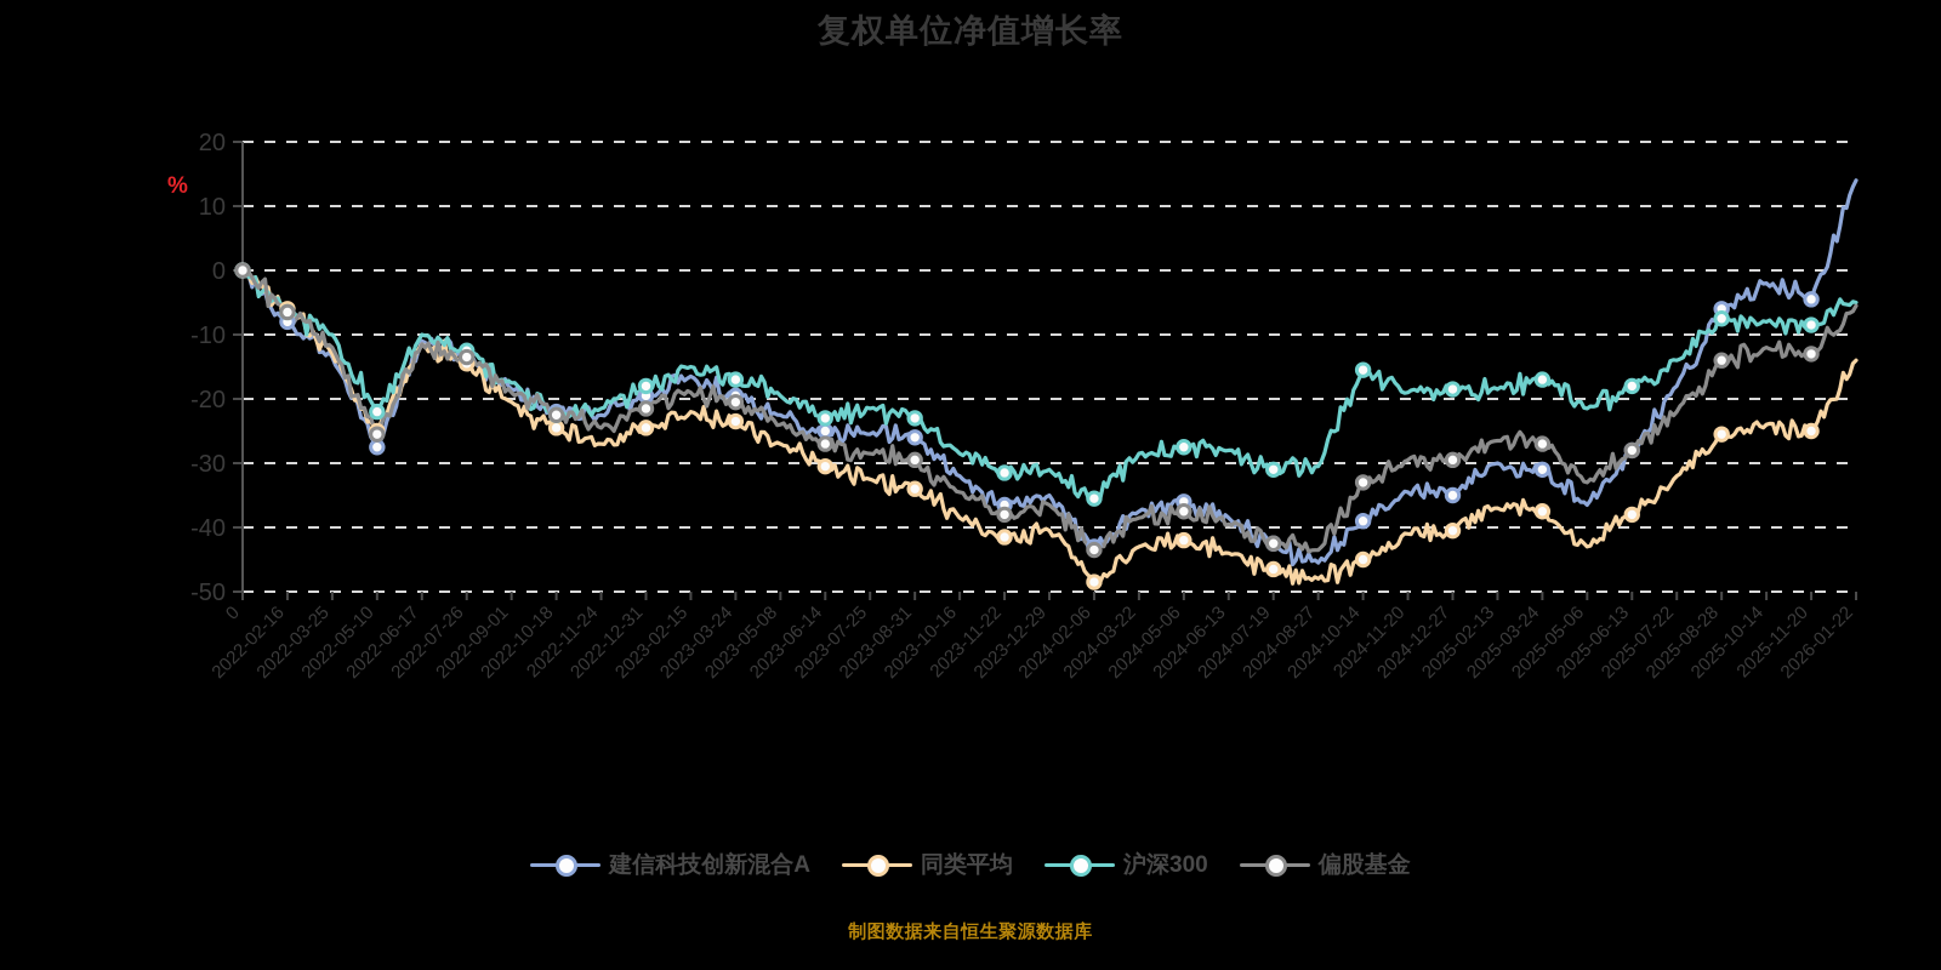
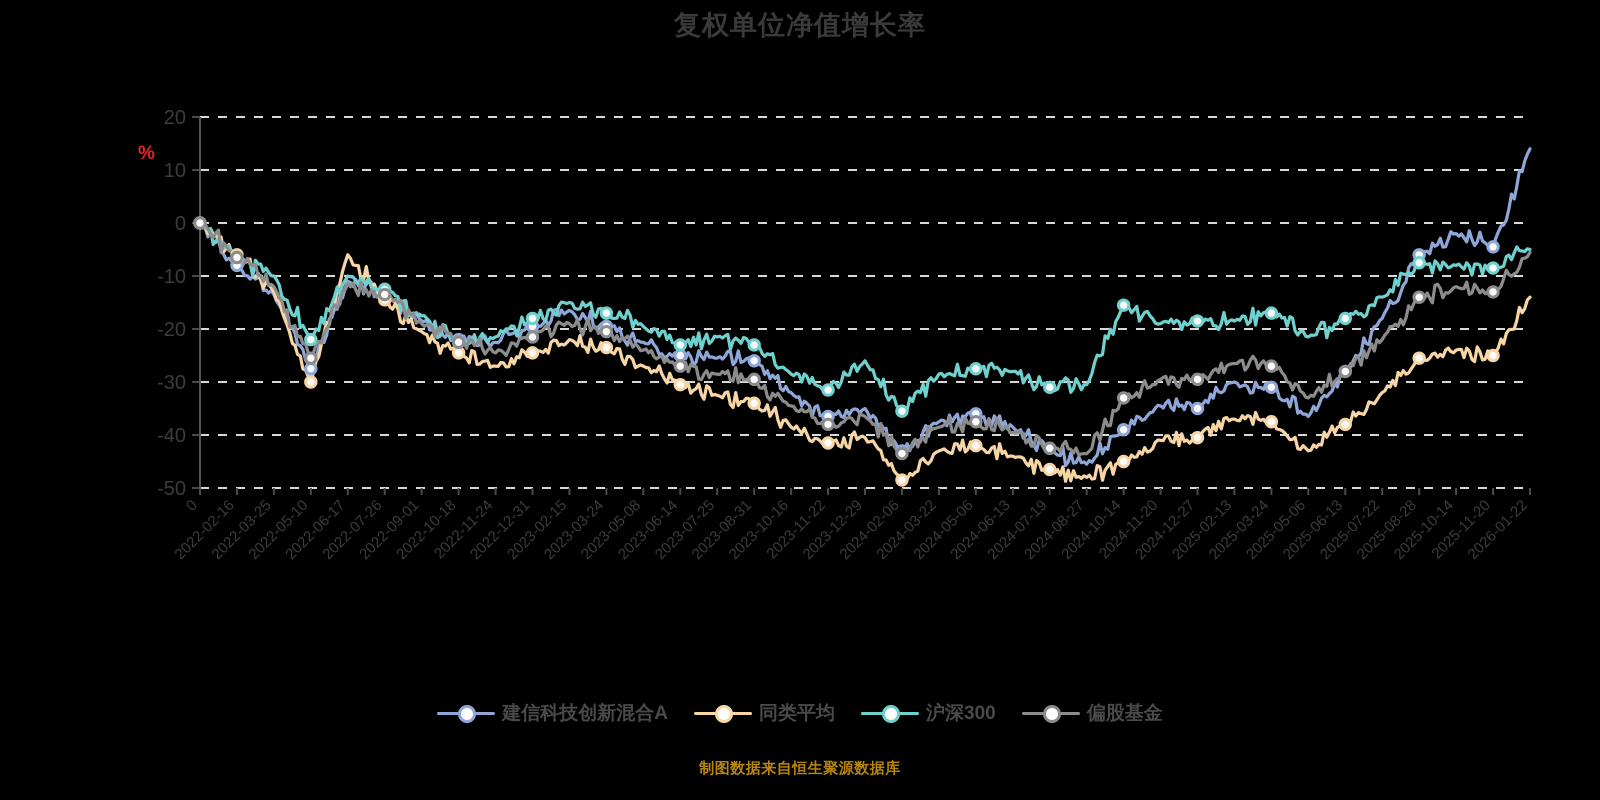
同类平均/2022-05-10: -25 -> -30
同类平均/2022-06-17: -12 -> -6
沪深300/2023-12-29: -31 -> -26
